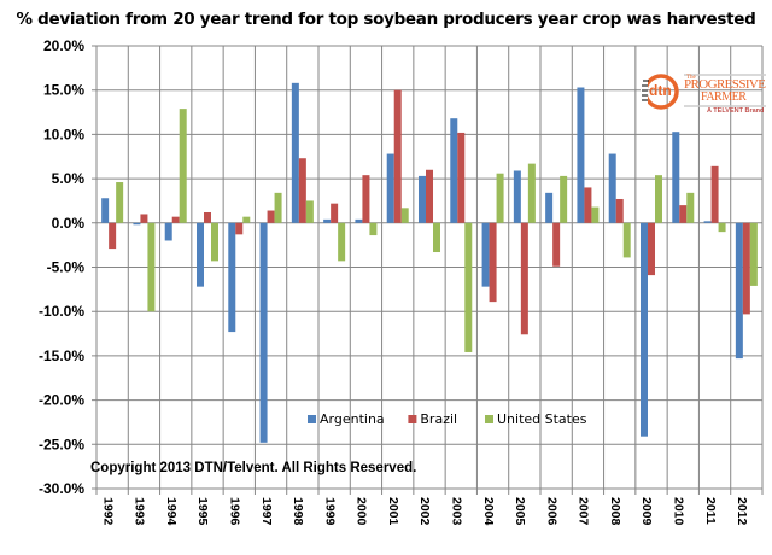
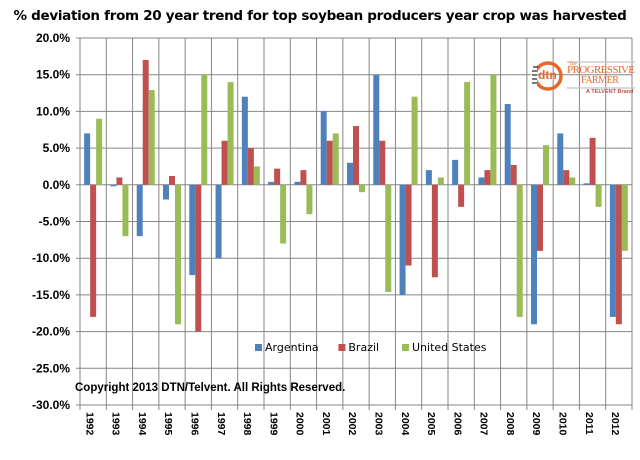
Argentina/1992: 3% -> 7%
Brazil/1992: -3% -> -18%
United States/1992: 5% -> 9%
United States/1993: -10% -> -7%
Argentina/1994: -2% -> -7%
Brazil/1994: 1% -> 17%
Argentina/1995: -7% -> -2%
United States/1995: -4% -> -19%
Brazil/1996: -1% -> -20%
United States/1996: 1% -> 15%
Argentina/1997: -25% -> -10%
Brazil/1997: 1% -> 6%
United States/1997: 3% -> 14%
Argentina/1998: 16% -> 12%
Brazil/1998: 7% -> 5%
United States/1999: -4% -> -8%
Brazil/2000: 5% -> 2%
United States/2000: -1% -> -4%
Argentina/2001: 8% -> 10%
Brazil/2001: 15% -> 6%
United States/2001: 2% -> 7%
Argentina/2002: 5% -> 3%
Brazil/2002: 6% -> 8%
United States/2002: -3% -> -1%
Argentina/2003: 12% -> 15%
Brazil/2003: 10% -> 6%
Argentina/2004: -7% -> -15%
Brazil/2004: -9% -> -11%
United States/2004: 6% -> 12%
Argentina/2005: 6% -> 2%
United States/2005: 7% -> 1%
Brazil/2006: -5% -> -3%
United States/2006: 5% -> 14%
Argentina/2007: 15% -> 1%
Brazil/2007: 4% -> 2%
United States/2007: 2% -> 15%
Argentina/2008: 8% -> 11%
United States/2008: -4% -> -18%
Argentina/2009: -24% -> -19%
Brazil/2009: -6% -> -9%
Argentina/2010: 10% -> 7%
United States/2010: 3% -> 1%
United States/2011: -1% -> -3%
Argentina/2012: -15% -> -18%
Brazil/2012: -10% -> -19%
United States/2012: -7% -> -9%
